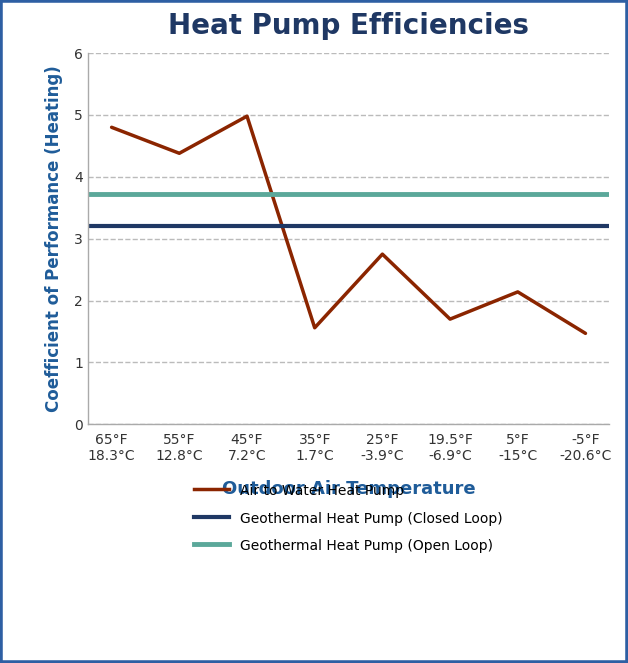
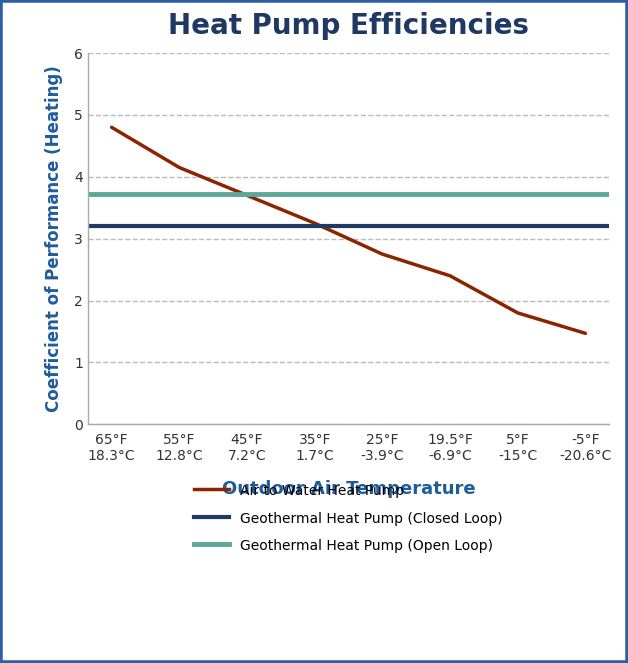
55°F 12.8°C: 4.38 -> 4.15
45°F 7.2°C: 4.98 -> 3.70
35°F 1.7°C: 1.56 -> 3.25
19.5°F -6.9°C: 1.70 -> 2.40
5°F -15°C: 2.14 -> 1.80
